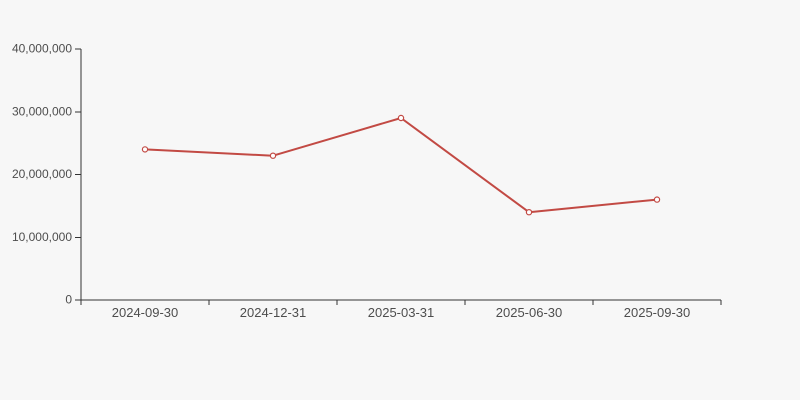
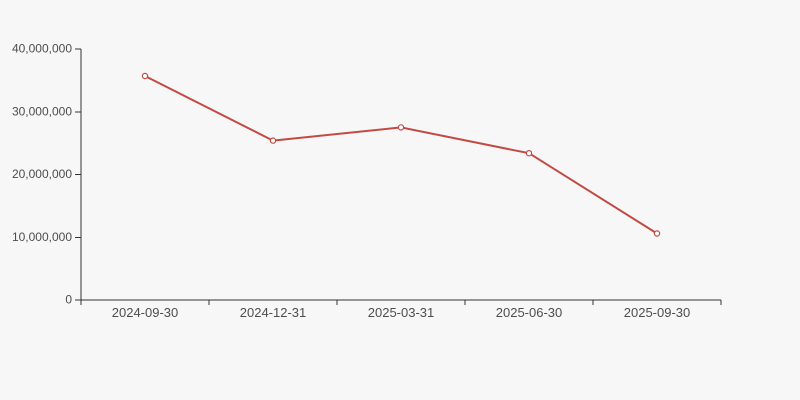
2024-09-30: 24000000 -> 36000000
2024-12-31: 23000000 -> 25000000
2025-03-31: 29000000 -> 28000000
2025-06-30: 14000000 -> 23000000
2025-09-30: 16000000 -> 11000000
